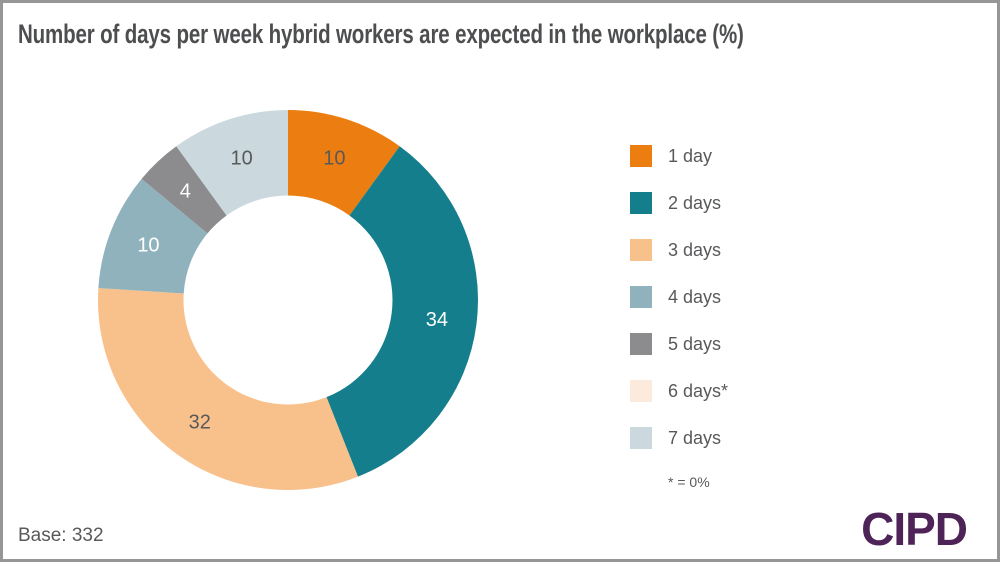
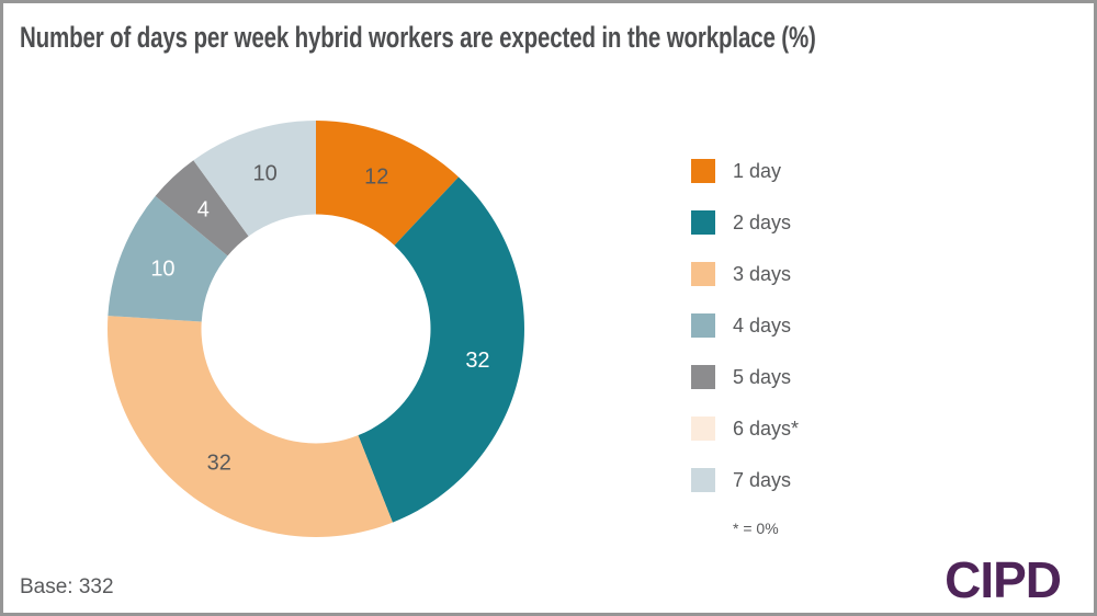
1 day: 10 -> 12
2 days: 34 -> 32
